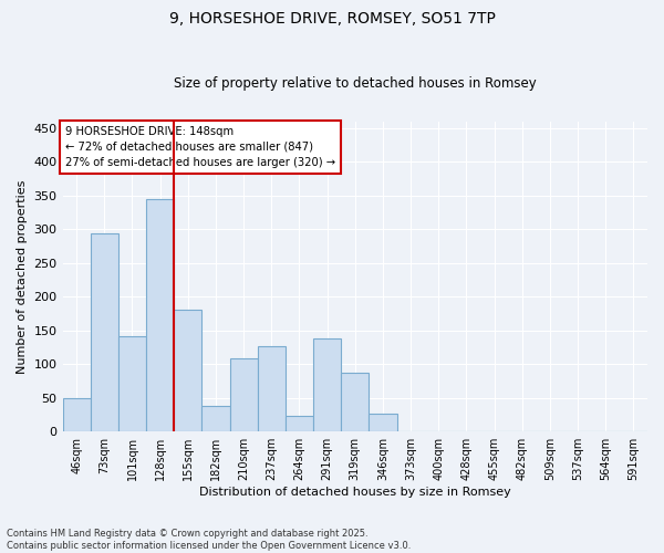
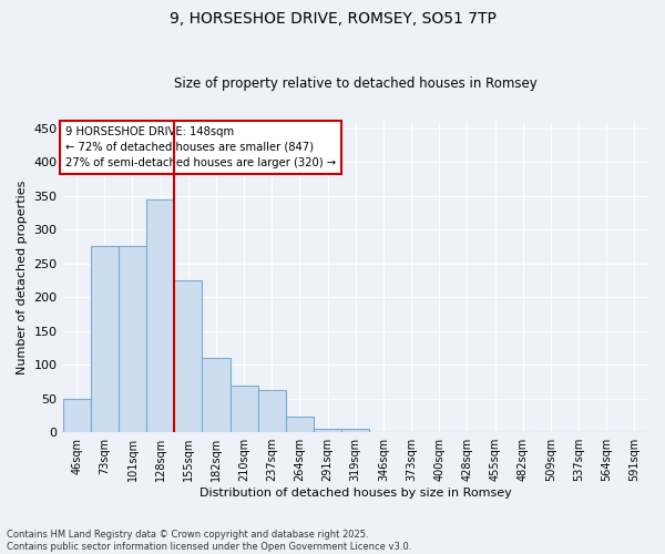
73sqm: 294 -> 275
101sqm: 142 -> 275
155sqm: 180 -> 225
182sqm: 38 -> 110
210sqm: 108 -> 70
237sqm: 126 -> 63
291sqm: 138 -> 6
319sqm: 88 -> 6
346sqm: 26 -> 1
